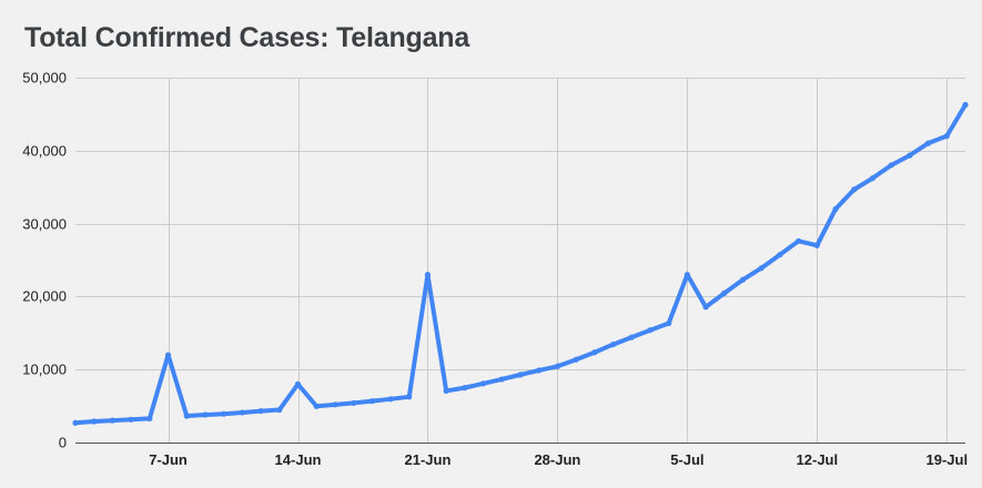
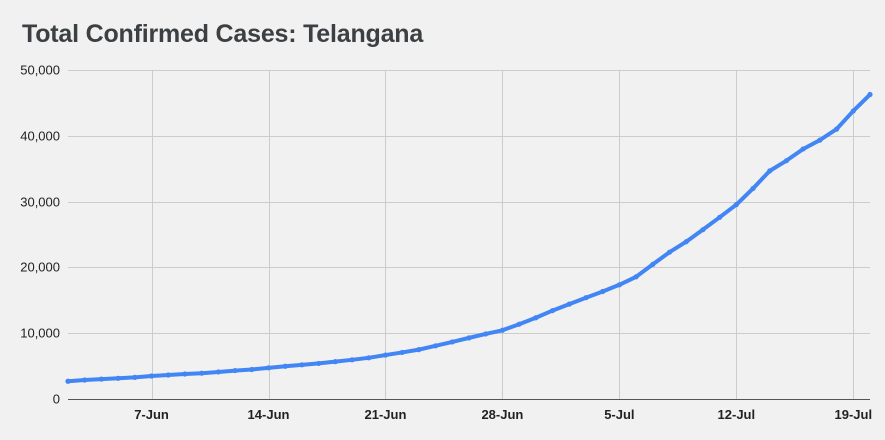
7-Jun: 12000 -> 3000
14-Jun: 8000 -> 5000
21-Jun: 23000 -> 7000
5-Jul: 23000 -> 17000
12-Jul: 27000 -> 30000
19-Jul: 42000 -> 44000
